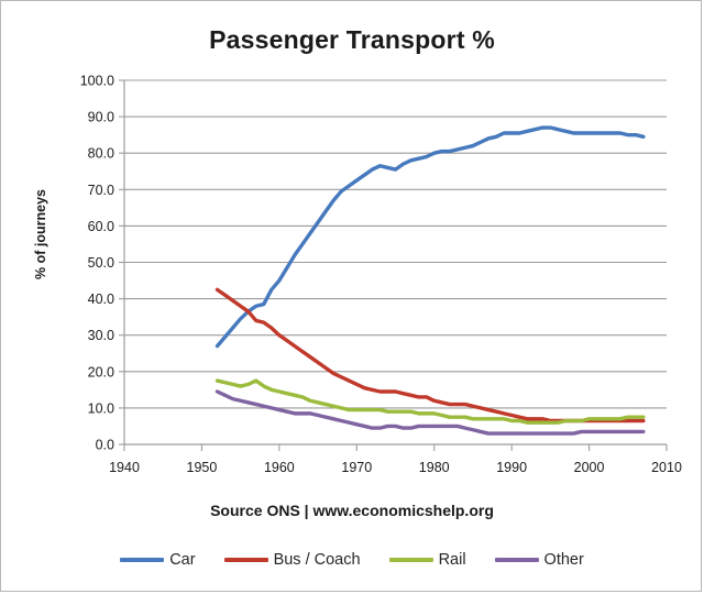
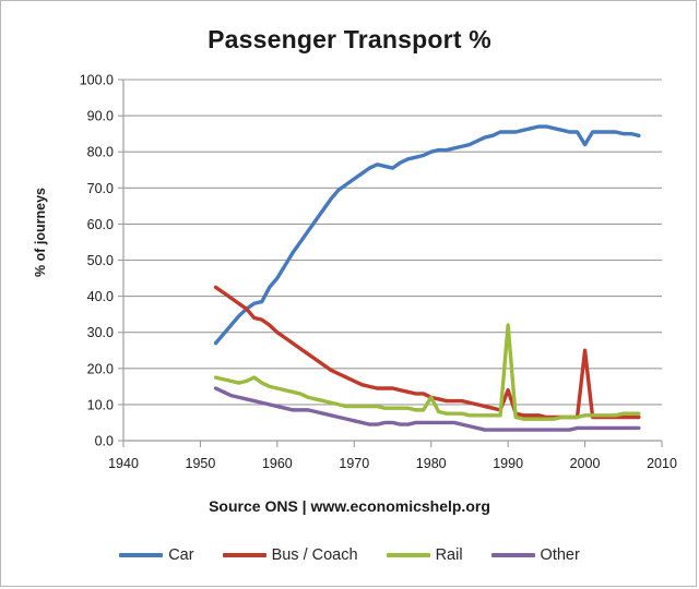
Rail/1980: 8 -> 12
Bus / Coach/1990: 8 -> 14
Rail/1990: 6 -> 32
Car/2000: 86 -> 82
Bus / Coach/2000: 6 -> 25
